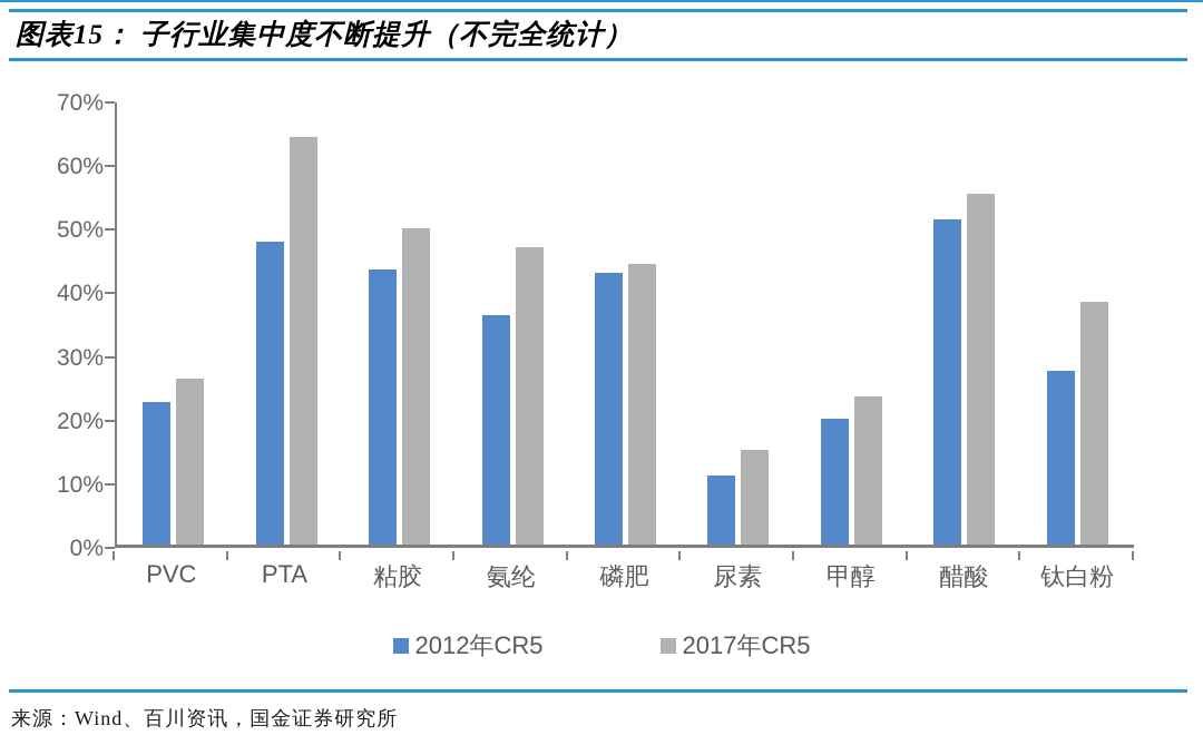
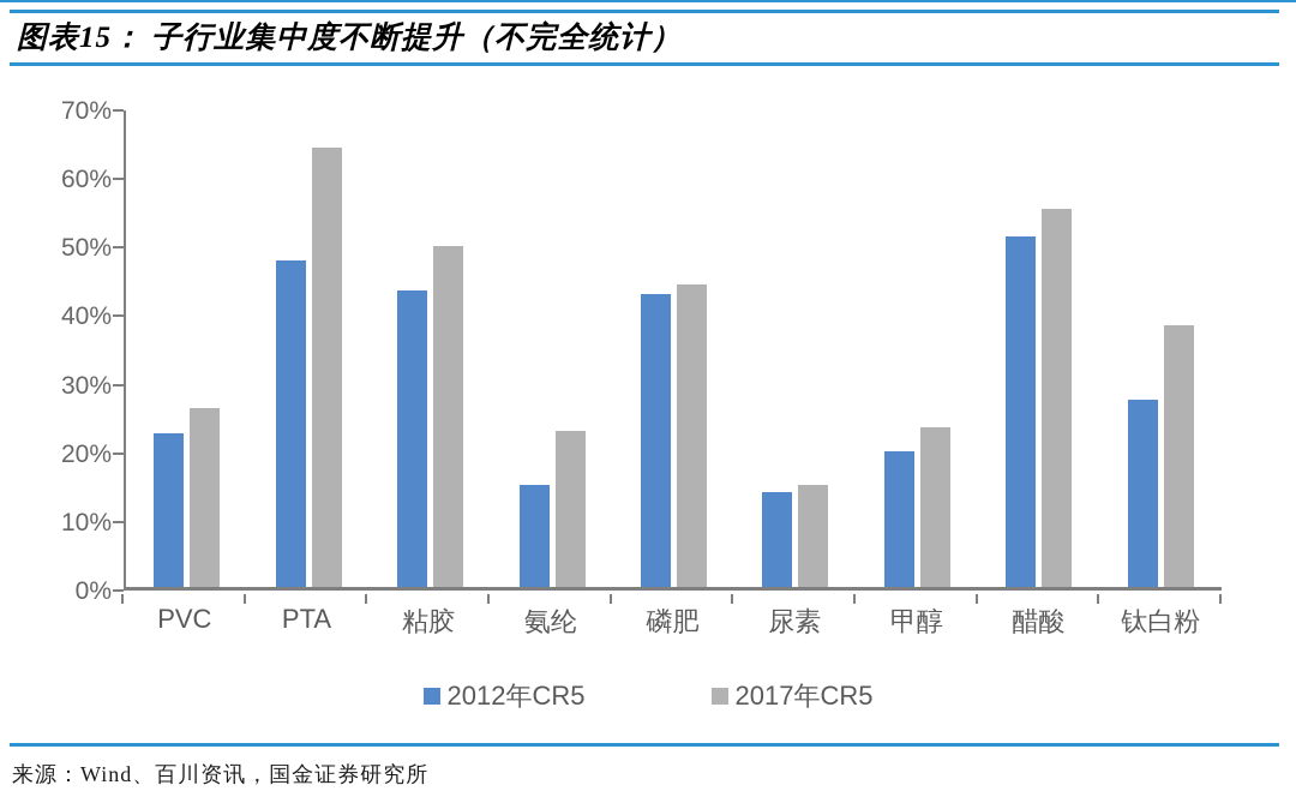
2012年CR5/氨纶: 36% -> 15%
2017年CR5/氨纶: 47% -> 23%
2012年CR5/尿素: 11% -> 14%
